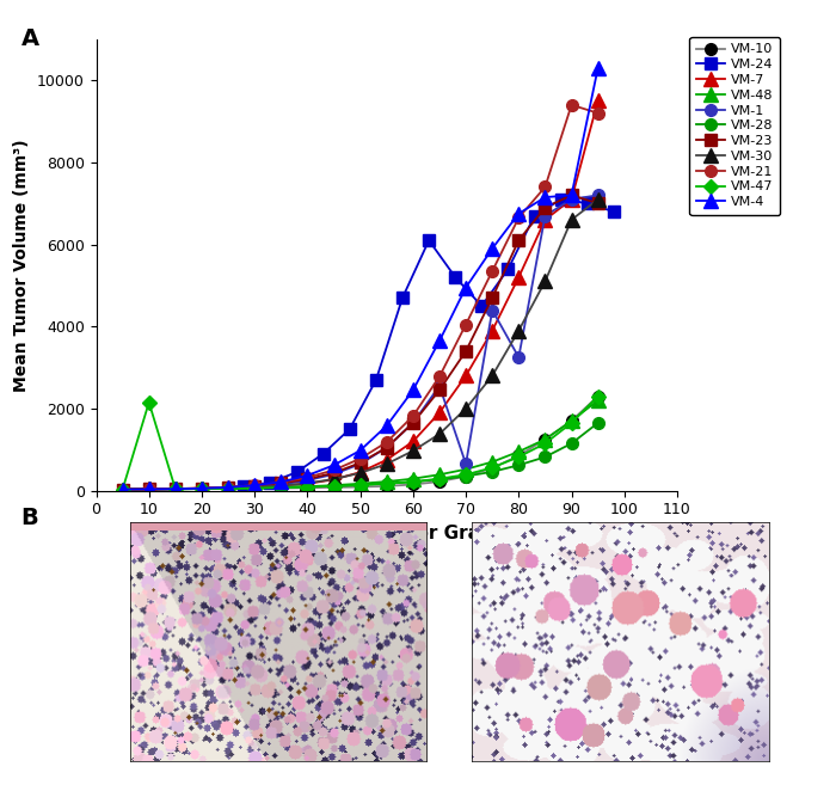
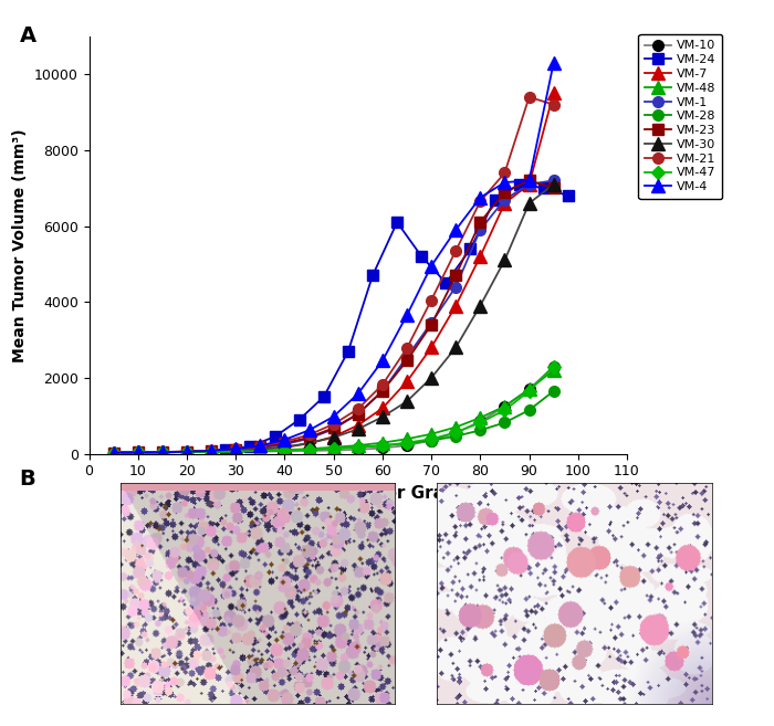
VM-47/10: 2150 -> 40
VM-1/70: 650 -> 3450
VM-1/80: 3250 -> 5900
